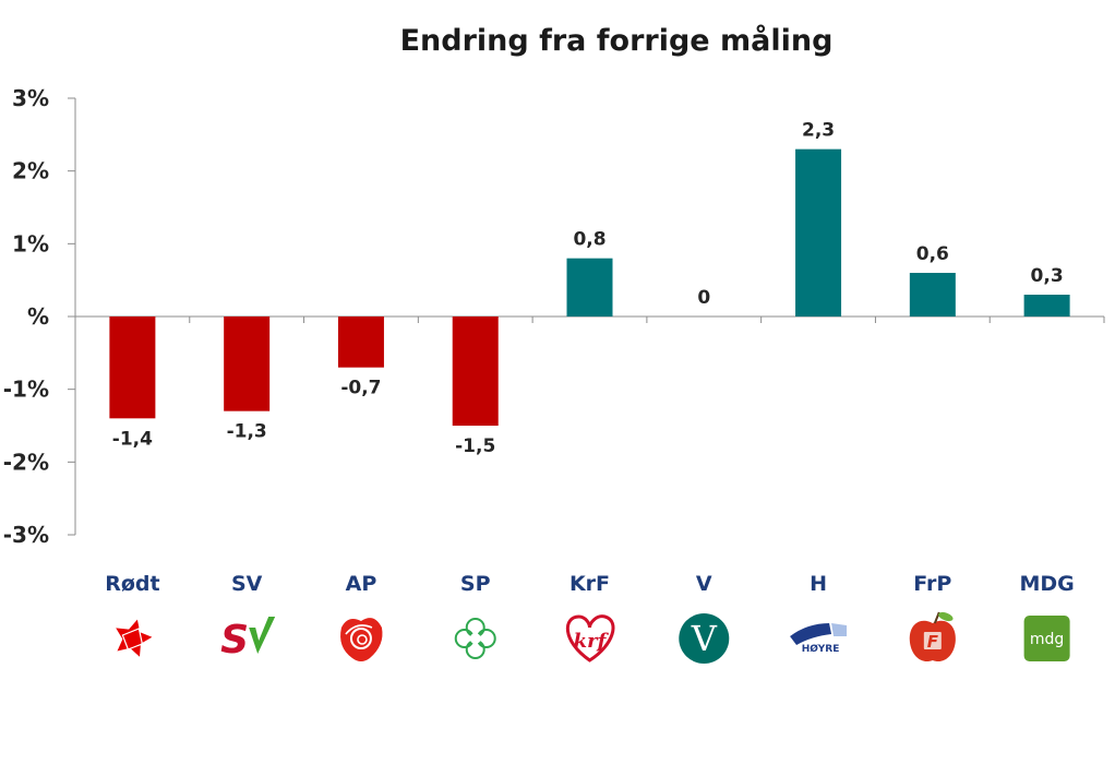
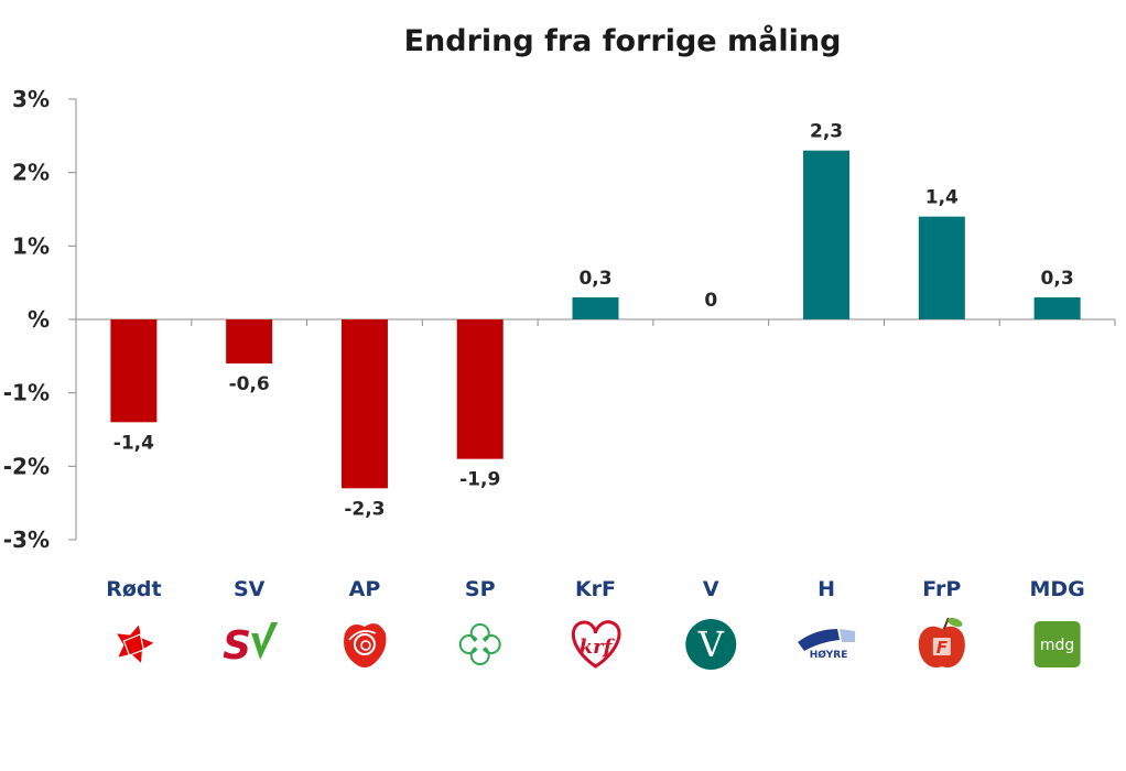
SV: -1,3 -> -0,6
AP: -0,7 -> -2,3
SP: -1,5 -> -1,9
KrF: 0,8 -> 0,3
FrP: 0,6 -> 1,4
